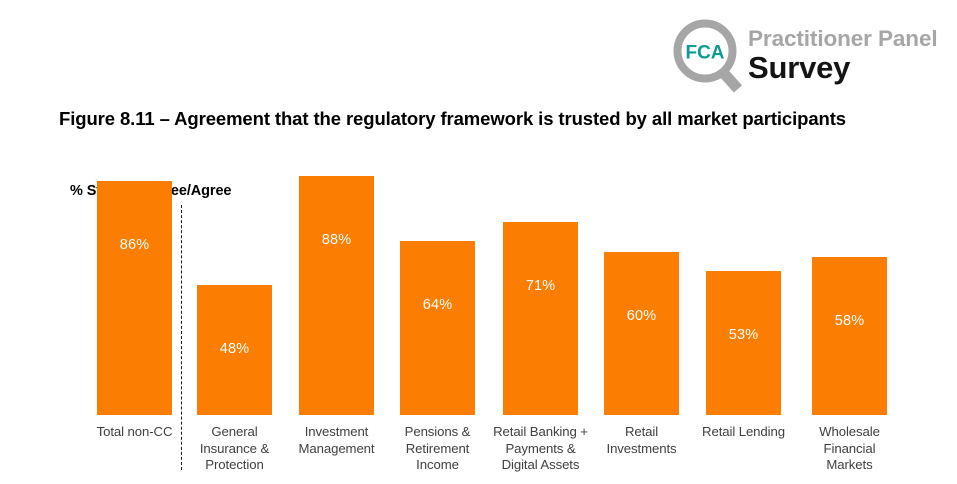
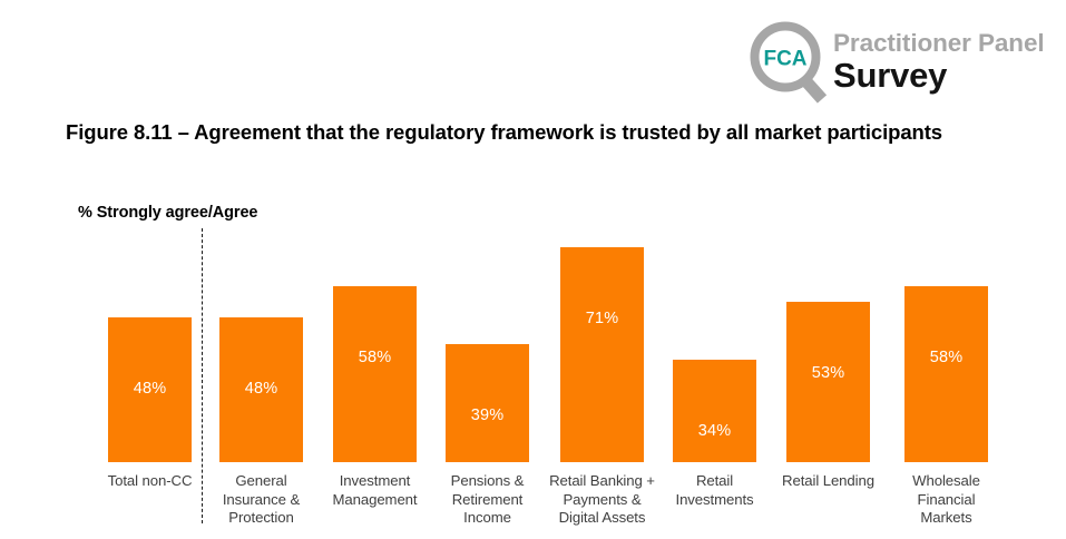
Total non-CC: 86% -> 48%
Investment Management: 88% -> 58%
Pensions & Retirement Income: 64% -> 39%
Retail Investments: 60% -> 34%
